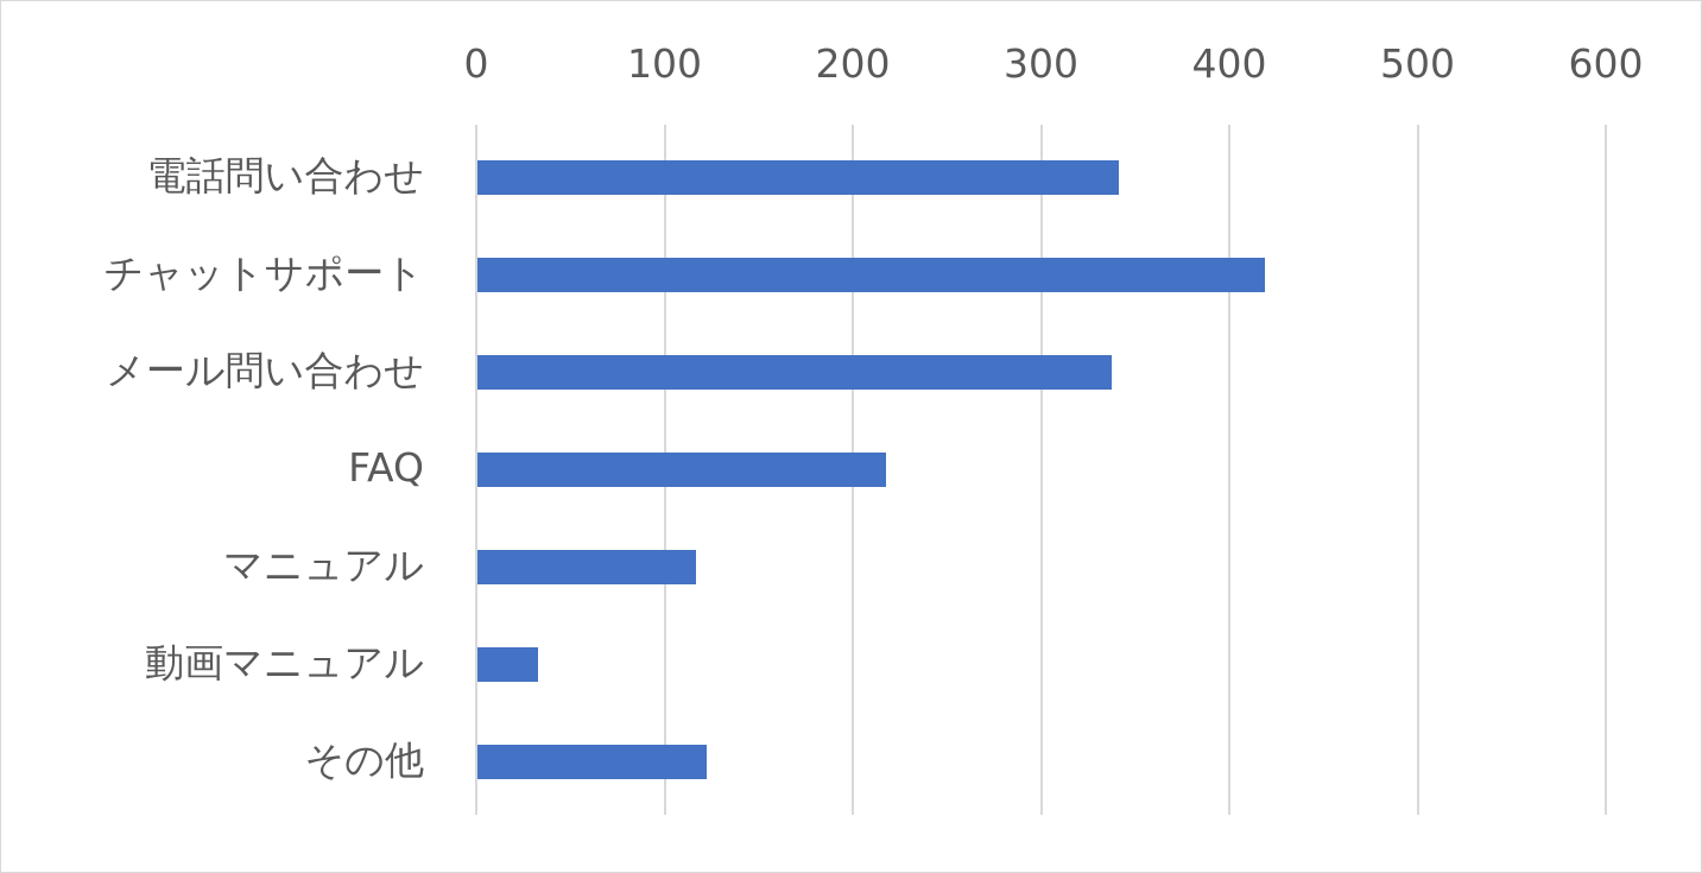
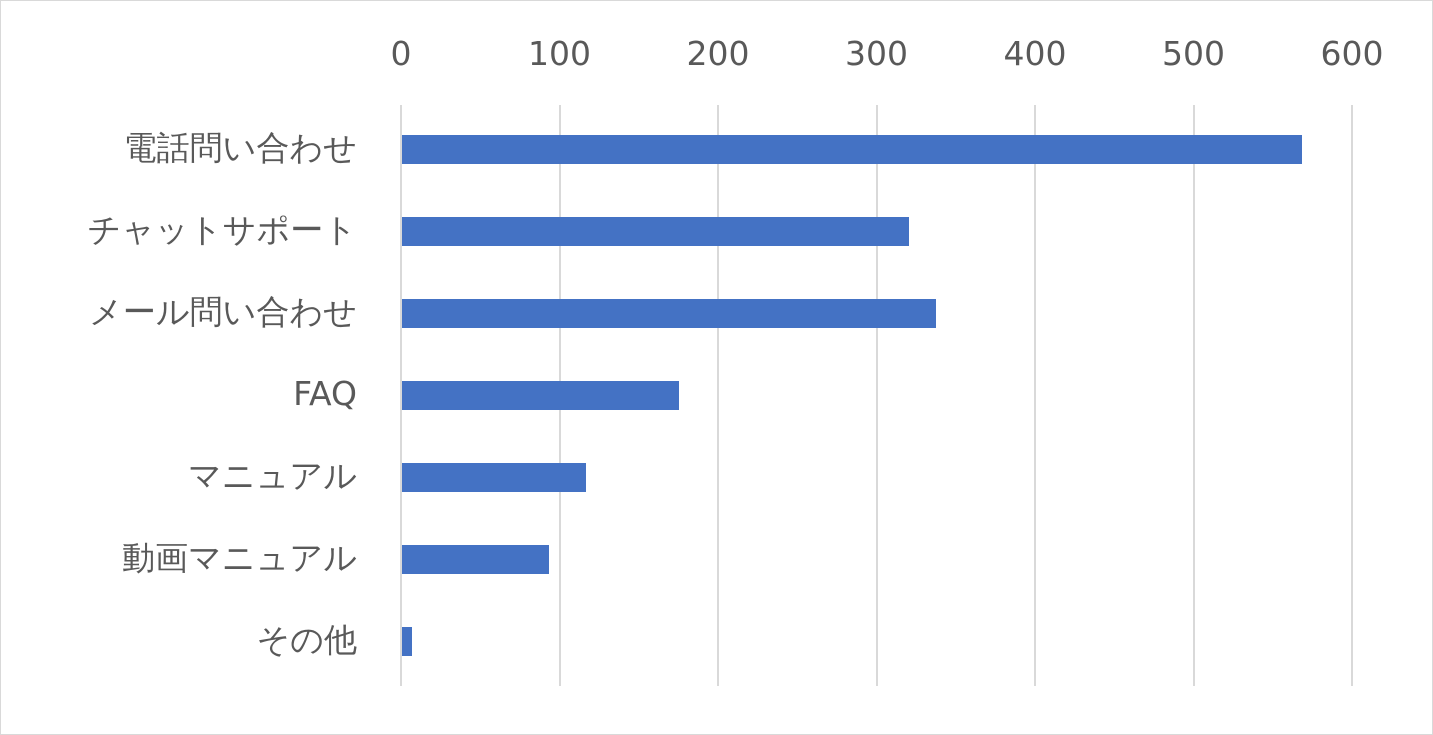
電話問い合わせ: 341 -> 568
チャットサポート: 418 -> 320
FAQ: 217 -> 175
動画マニュアル: 32 -> 93
その他: 122 -> 6
